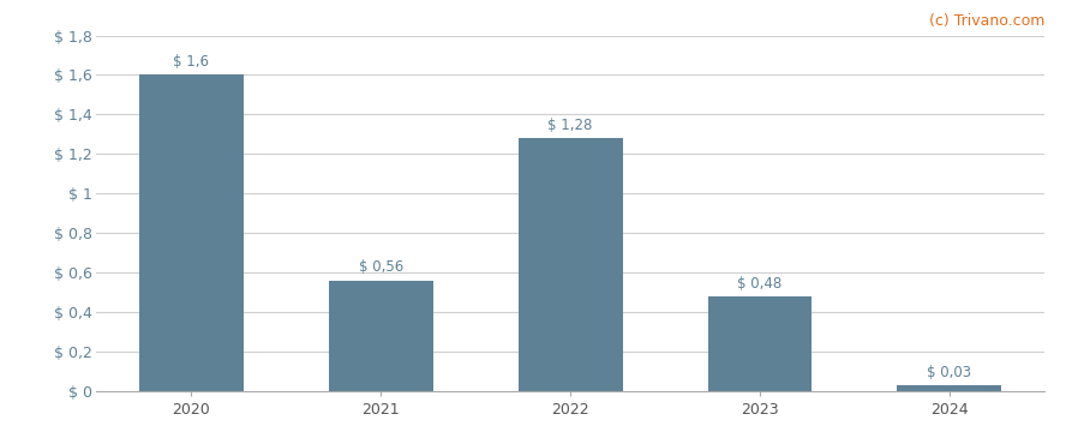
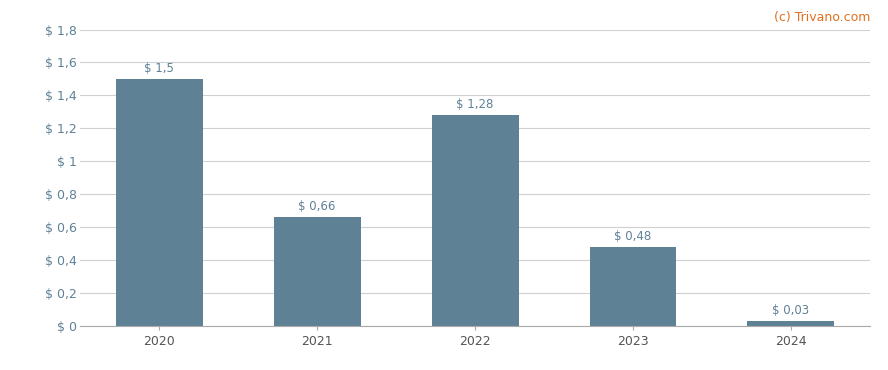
2020: 1,6 -> 1,5
2021: 0,56 -> 0,66
